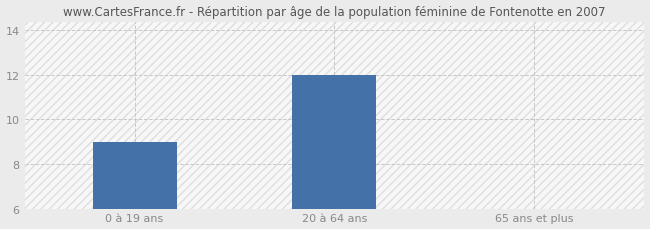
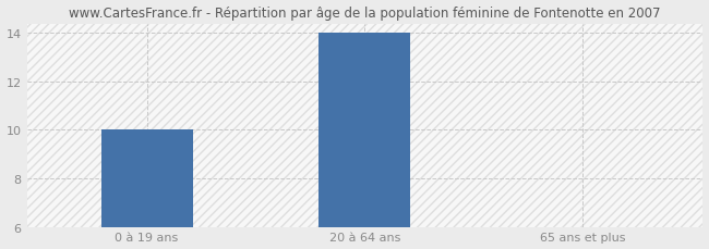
0 à 19 ans: 9.00 -> 10.00
20 à 64 ans: 12.00 -> 14.00
